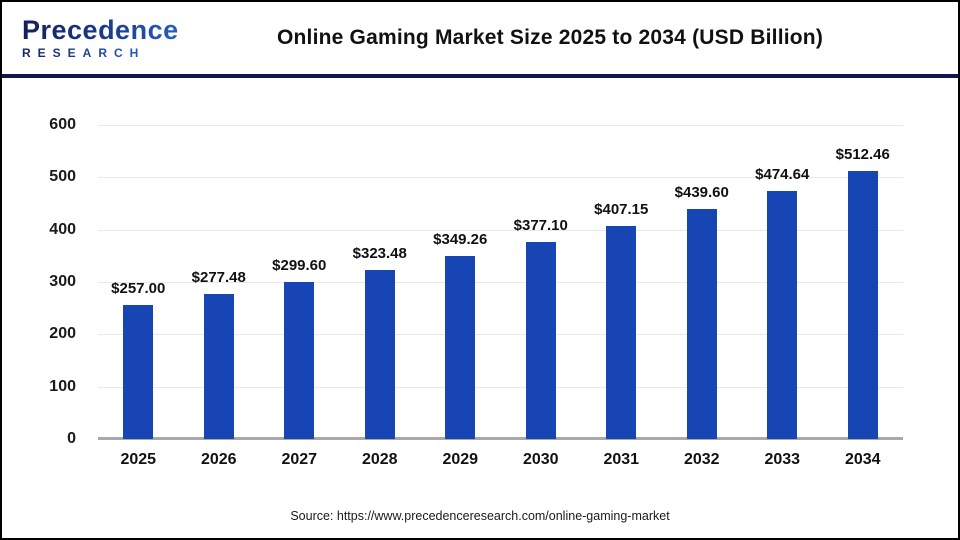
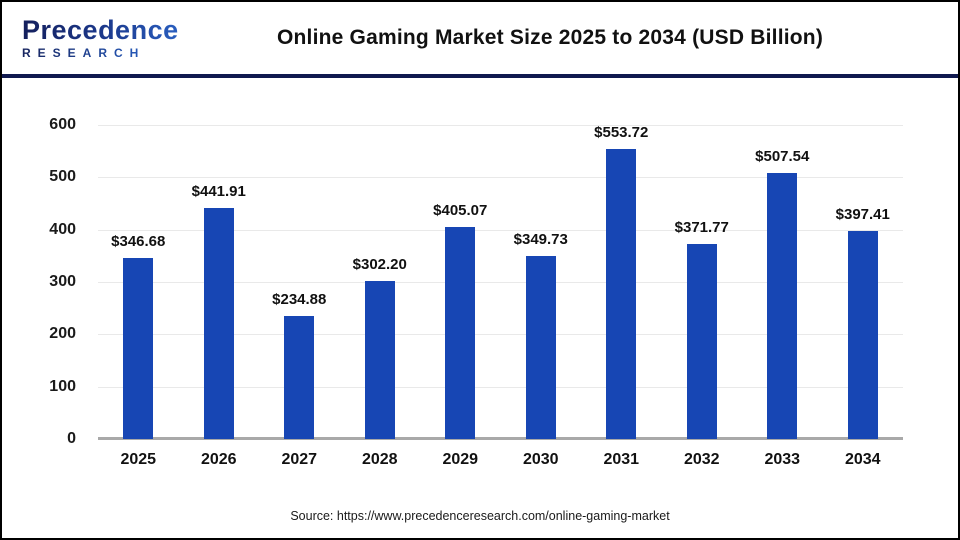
2025: $257.00 -> $346.68
2026: $277.48 -> $441.91
2027: $299.60 -> $234.88
2028: $323.48 -> $302.20
2029: $349.26 -> $405.07
2030: $377.10 -> $349.73
2031: $407.15 -> $553.72
2032: $439.60 -> $371.77
2033: $474.64 -> $507.54
2034: $512.46 -> $397.41
